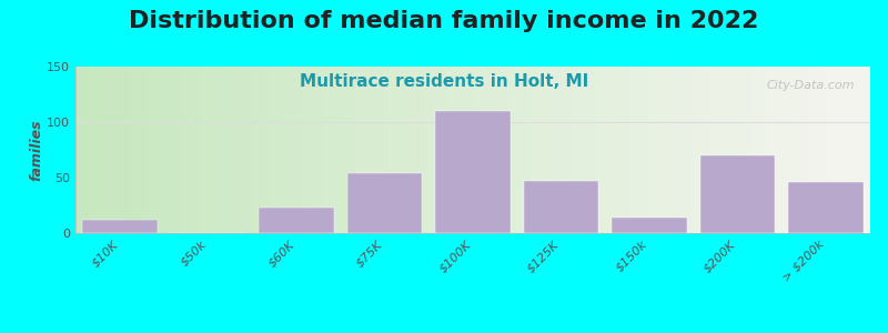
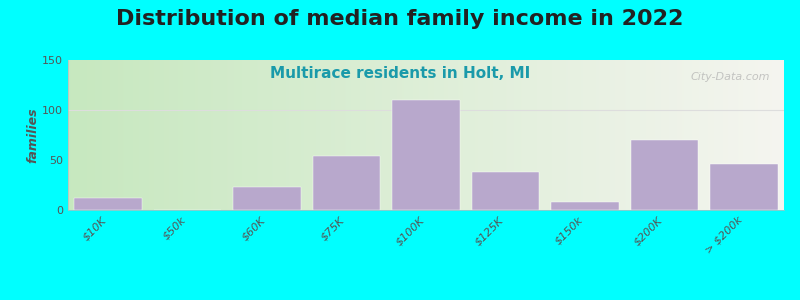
$125K: 47 -> 38
$150k: 14 -> 8
